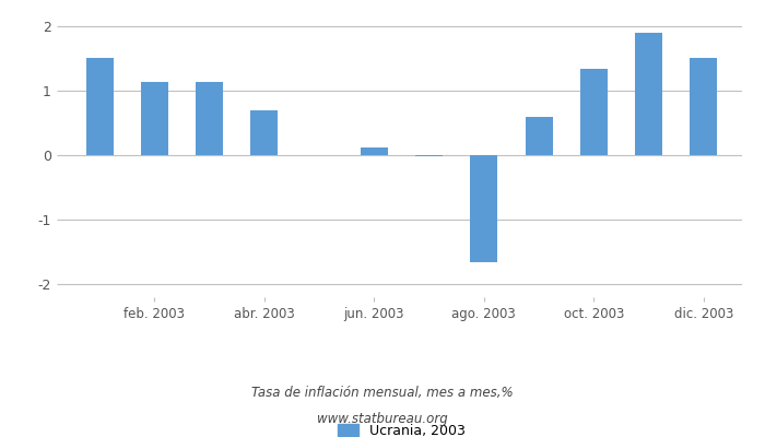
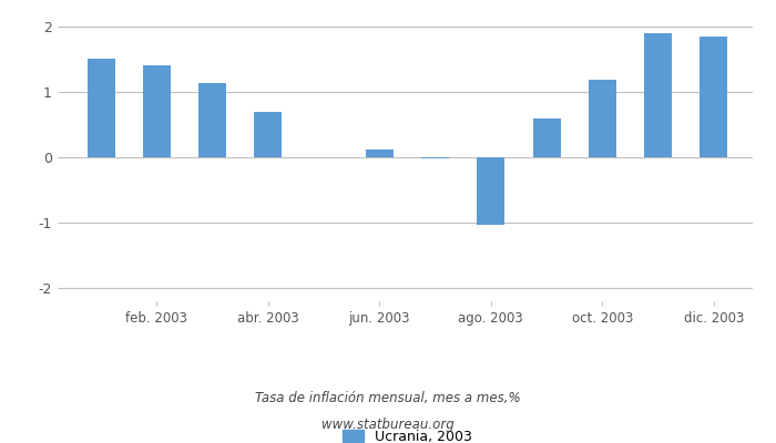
feb. 2003: 1.13 -> 1.40
ago. 2003: -1.65 -> -1.04
oct. 2003: 1.33 -> 1.18
dic. 2003: 1.50 -> 1.84
